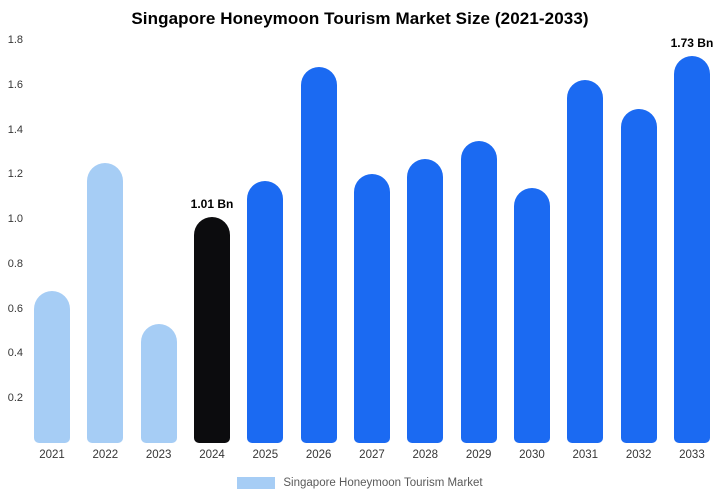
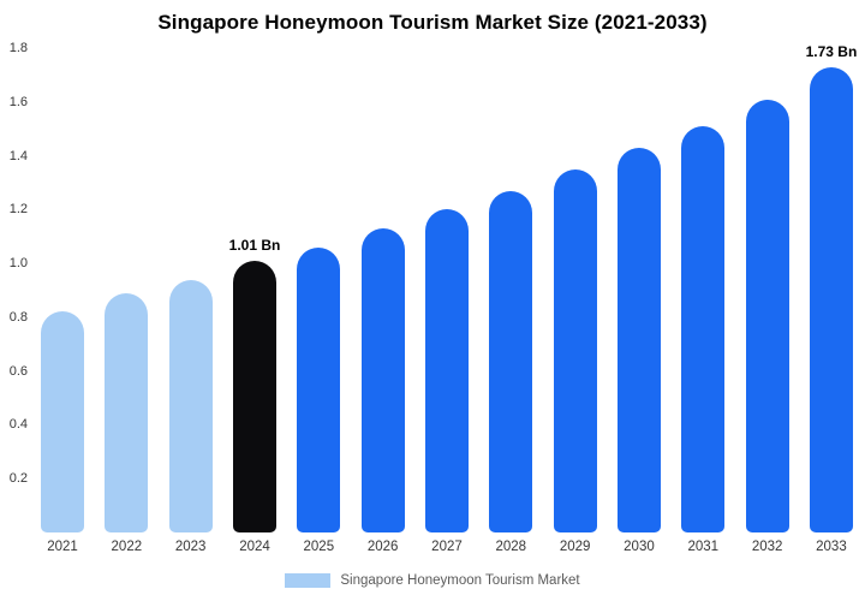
2021: 0.68 -> 0.82
2022: 1.25 -> 0.89
2023: 0.53 -> 0.94
2025: 1.17 -> 1.06
2026: 1.68 -> 1.13
2030: 1.14 -> 1.43
2031: 1.62 -> 1.51
2032: 1.49 -> 1.61
